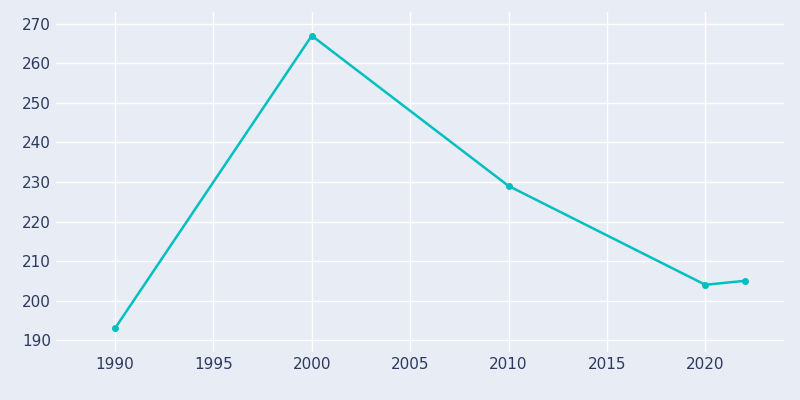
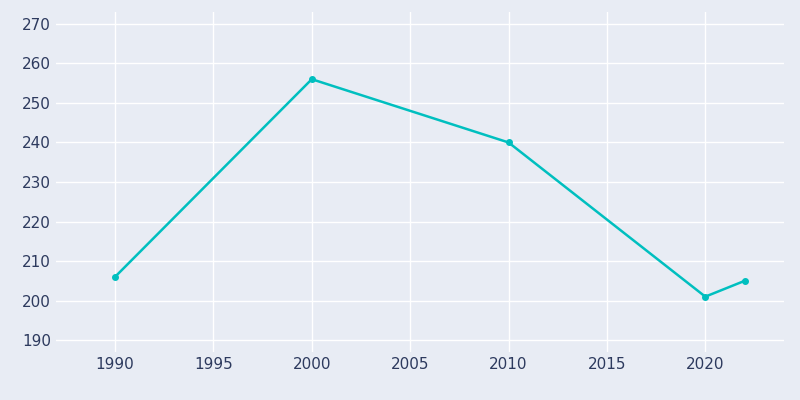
1990: 193 -> 206
2000: 267 -> 256
2010: 229 -> 240
2020: 204 -> 201
